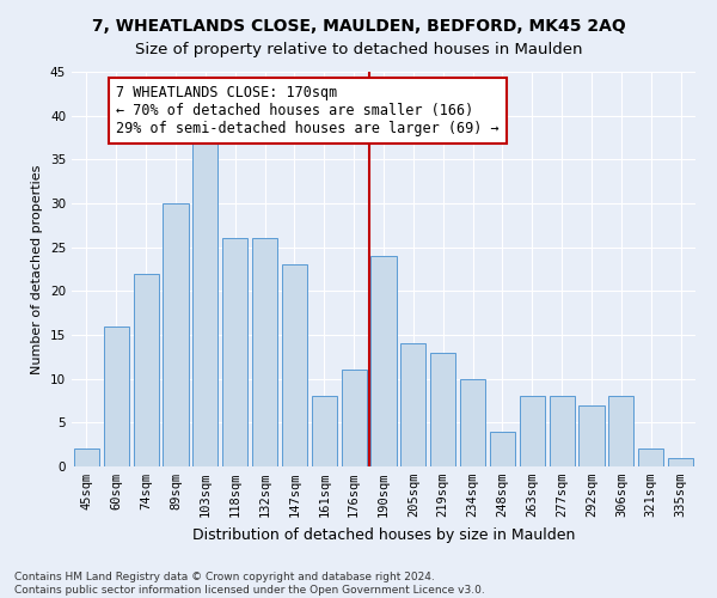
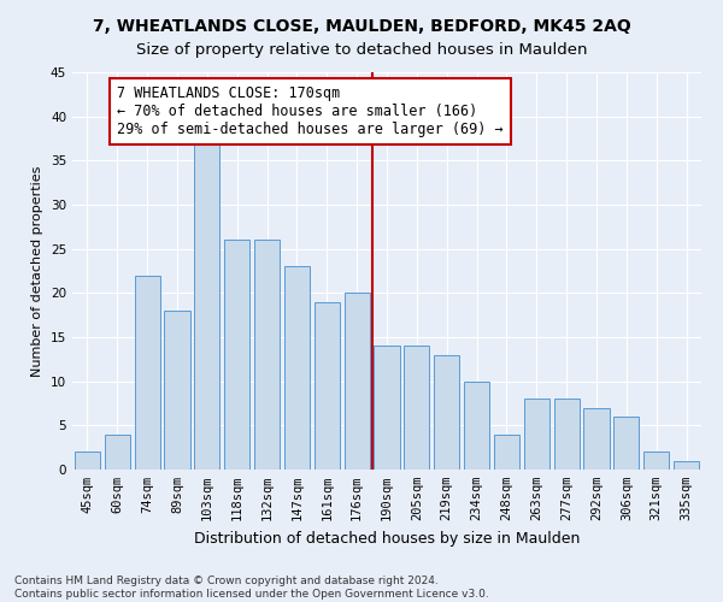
60sqm: 16 -> 4
89sqm: 30 -> 18
161sqm: 8 -> 19
176sqm: 11 -> 20
190sqm: 24 -> 14
306sqm: 8 -> 6
